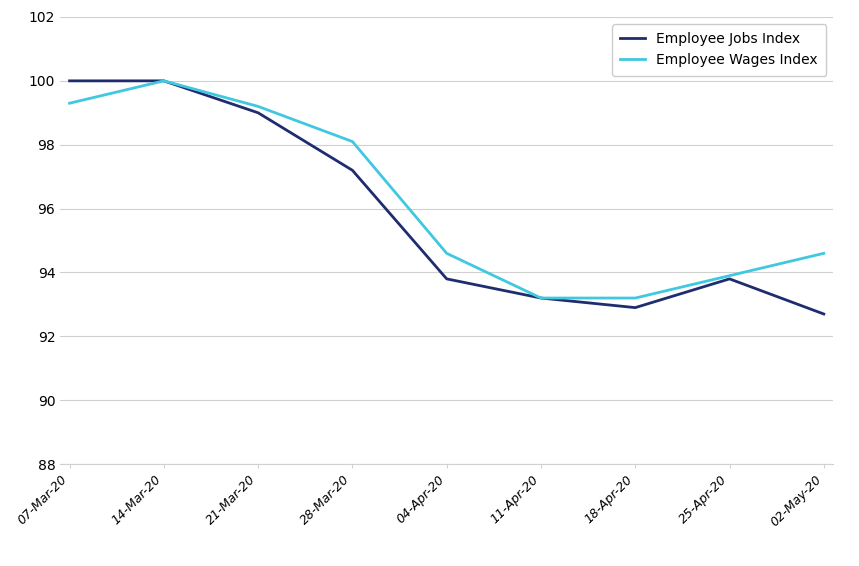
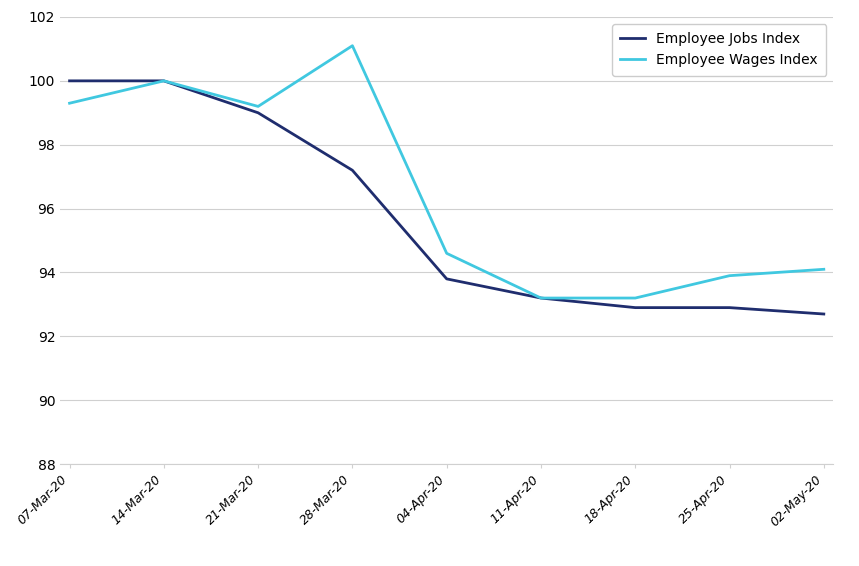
Employee Wages Index/28-Mar-20: 98.1 -> 101.1
Employee Jobs Index/25-Apr-20: 93.8 -> 92.9
Employee Wages Index/02-May-20: 94.6 -> 94.1
